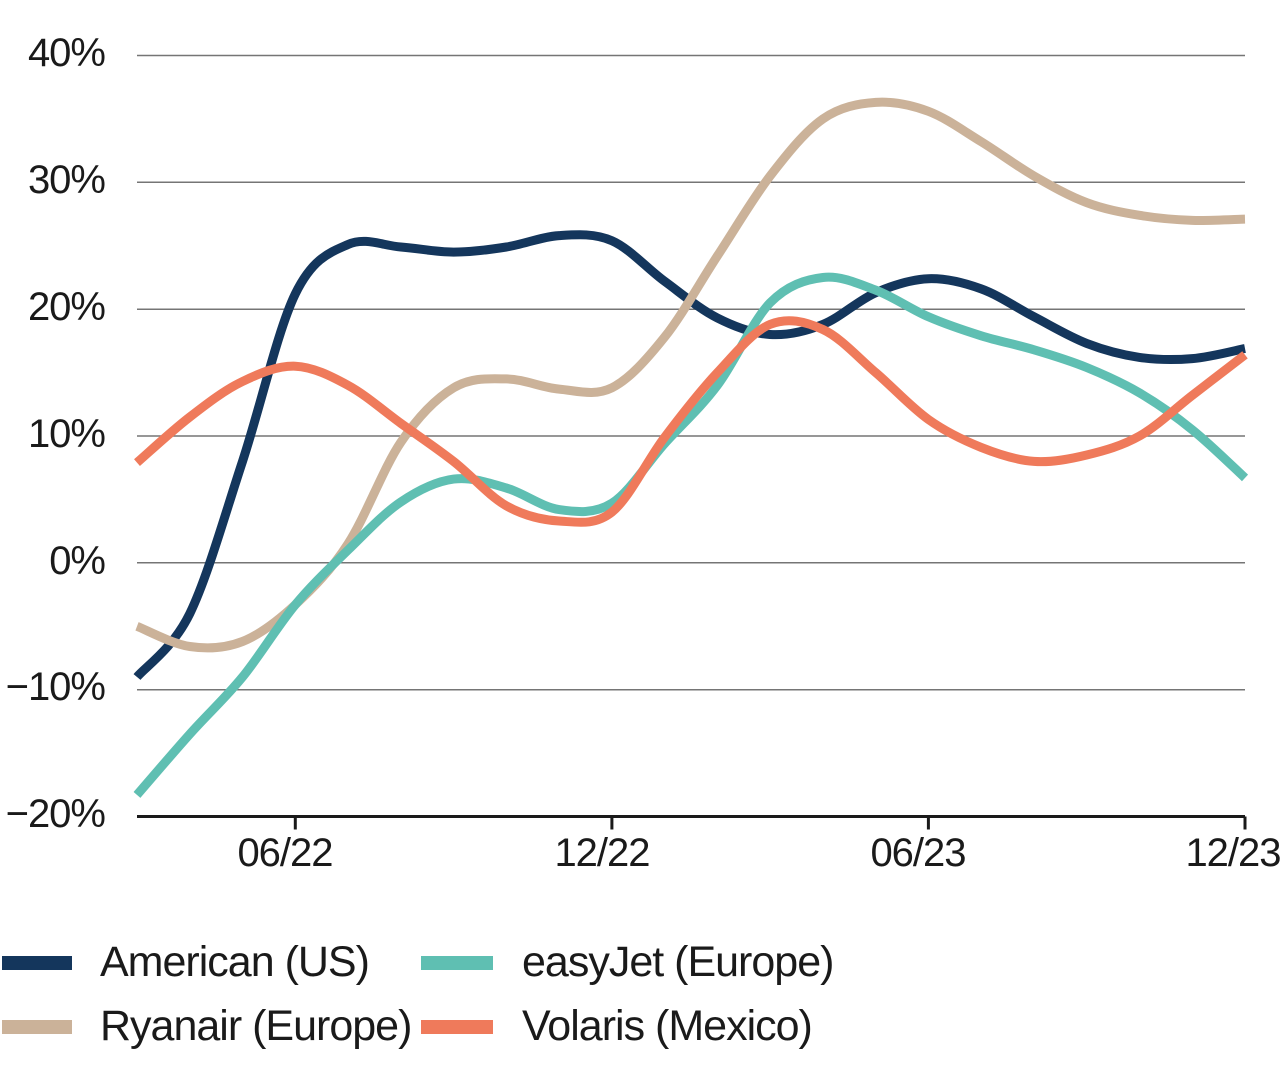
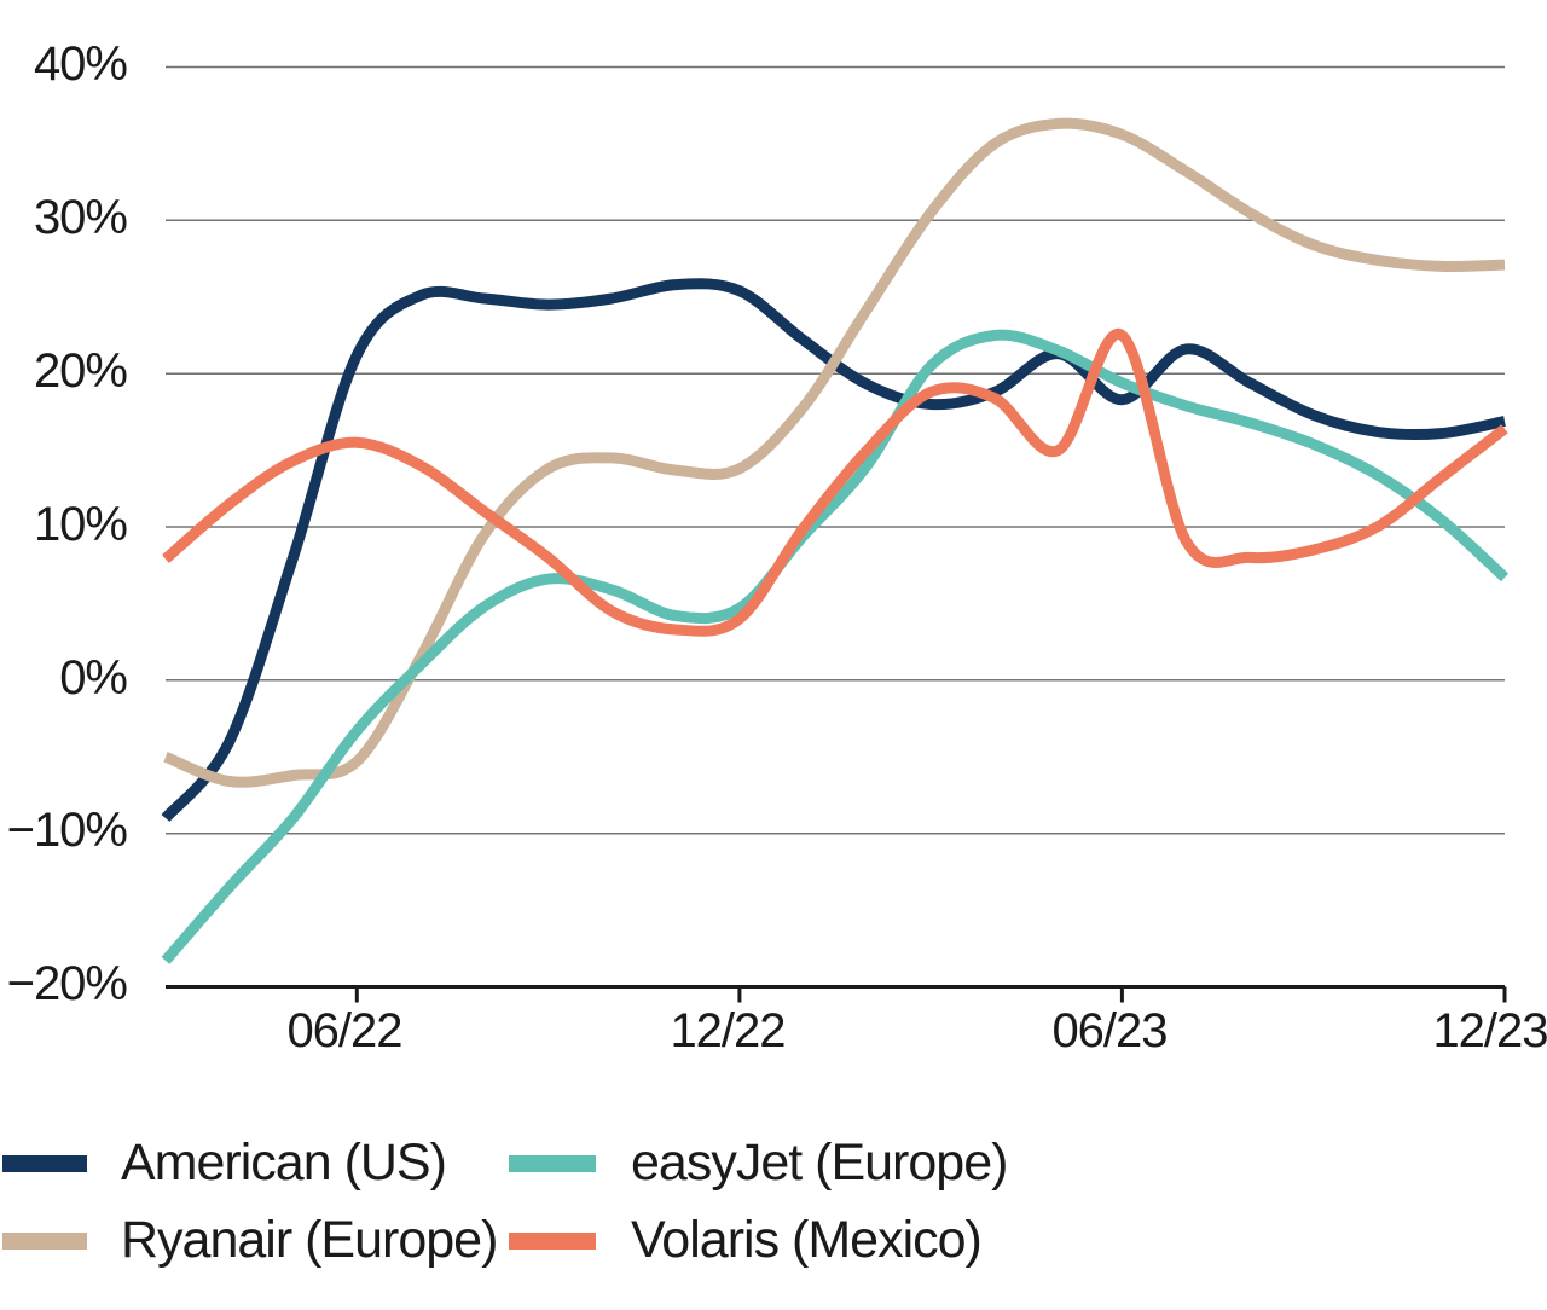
Ryanair (Europe)/06/22: -3.3% -> -5.3%
American (US)/06/23: 22.4% -> 18.3%
Volaris (Mexico)/06/23: 11.3% -> 22.5%
